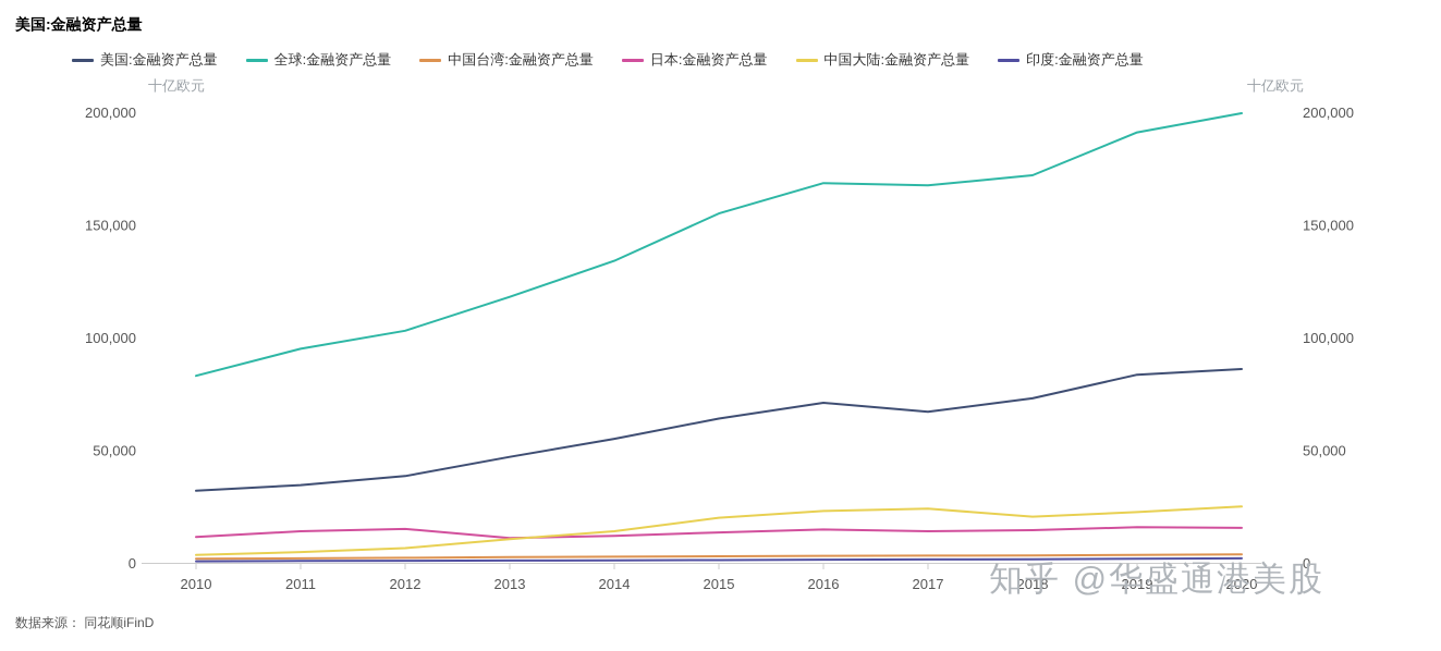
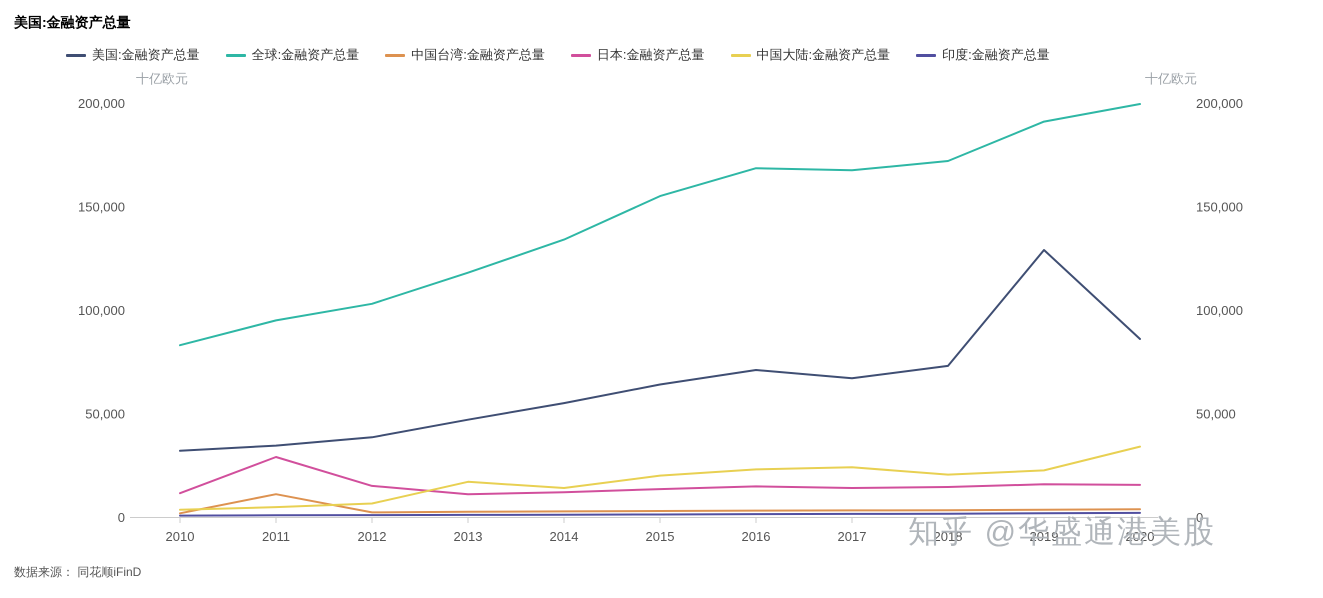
中国台湾:金融资产总量/2011: 2000 -> 11000
日本:金融资产总量/2011: 14000 -> 29000
中国大陆:金融资产总量/2013: 10000 -> 17000
美国:金融资产总量/2019: 84000 -> 129000
中国大陆:金融资产总量/2020: 25000 -> 34000
